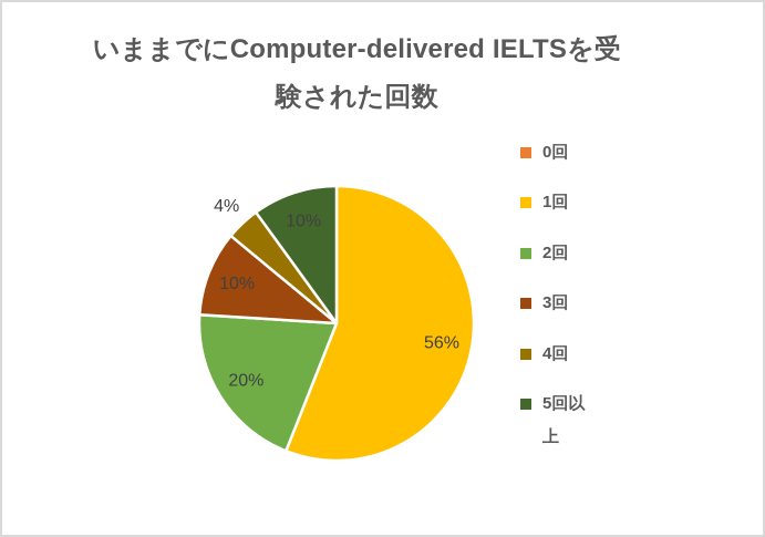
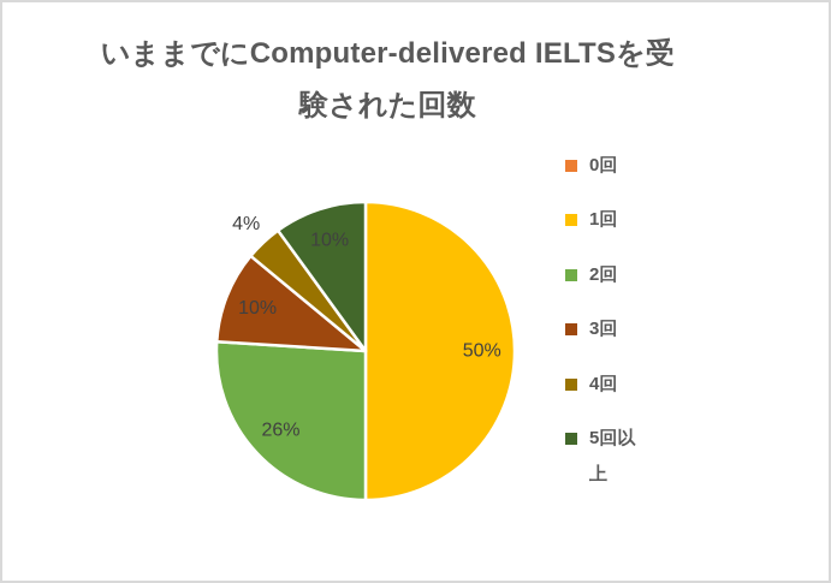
1回: 56% -> 50%
2回: 20% -> 26%
